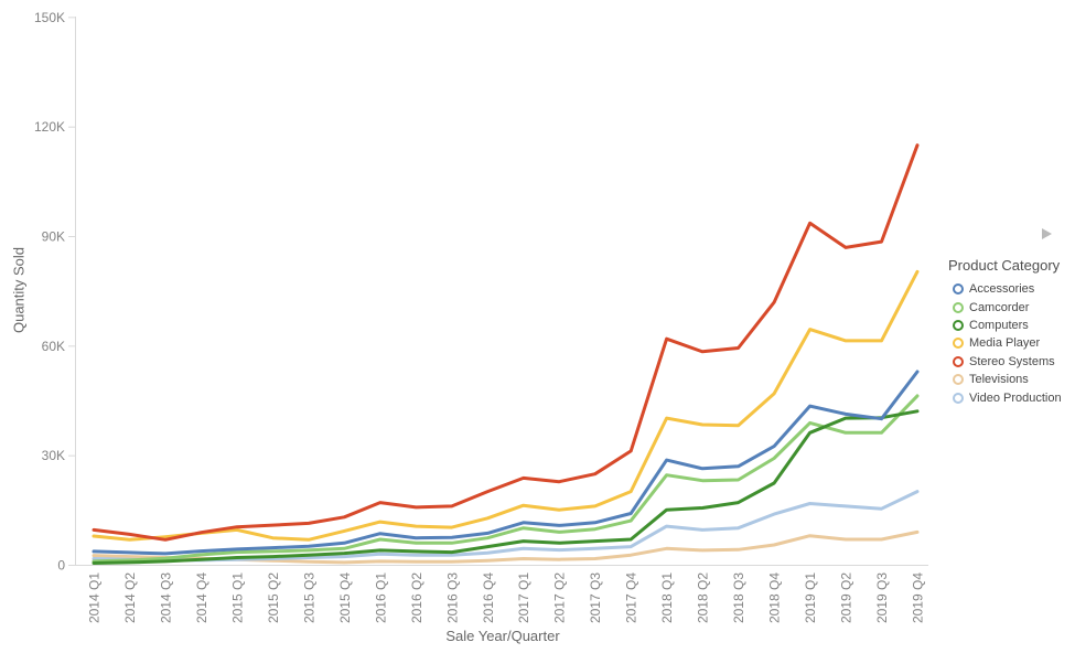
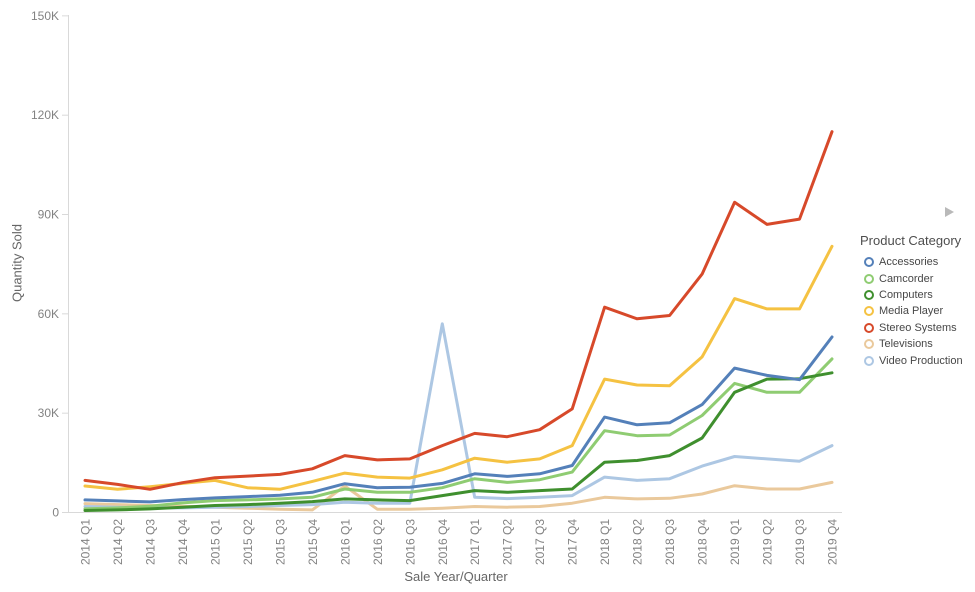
Televisions/2016 Q1: 1K -> 8K
Video Production/2016 Q4: 3K -> 57K
